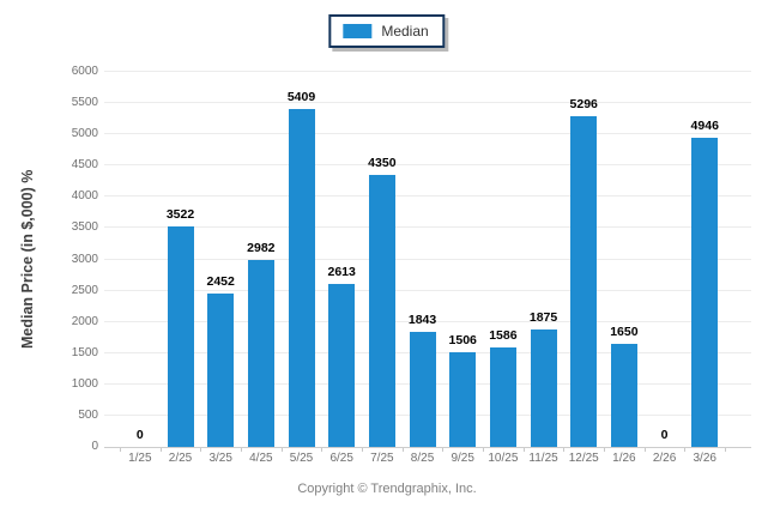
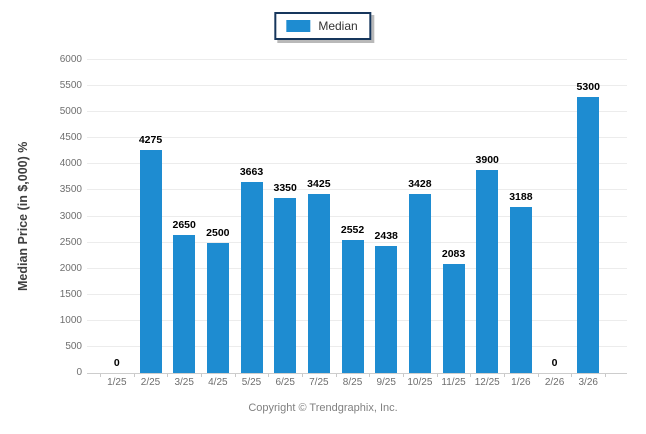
2/25: 3522 -> 4275
3/25: 2452 -> 2650
4/25: 2982 -> 2500
5/25: 5409 -> 3663
6/25: 2613 -> 3350
7/25: 4350 -> 3425
8/25: 1843 -> 2552
9/25: 1506 -> 2438
10/25: 1586 -> 3428
11/25: 1875 -> 2083
12/25: 5296 -> 3900
1/26: 1650 -> 3188
3/26: 4946 -> 5300
